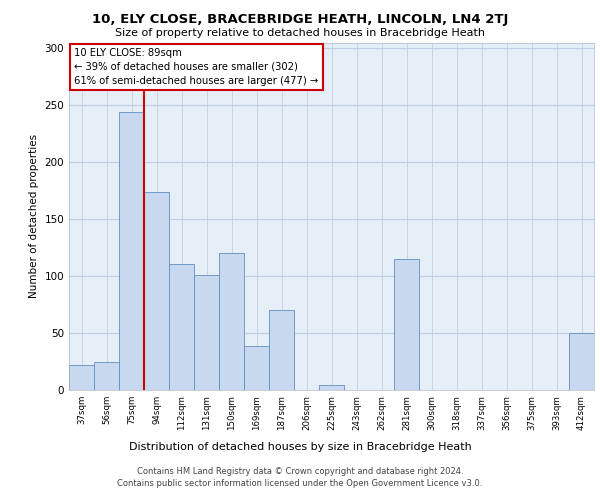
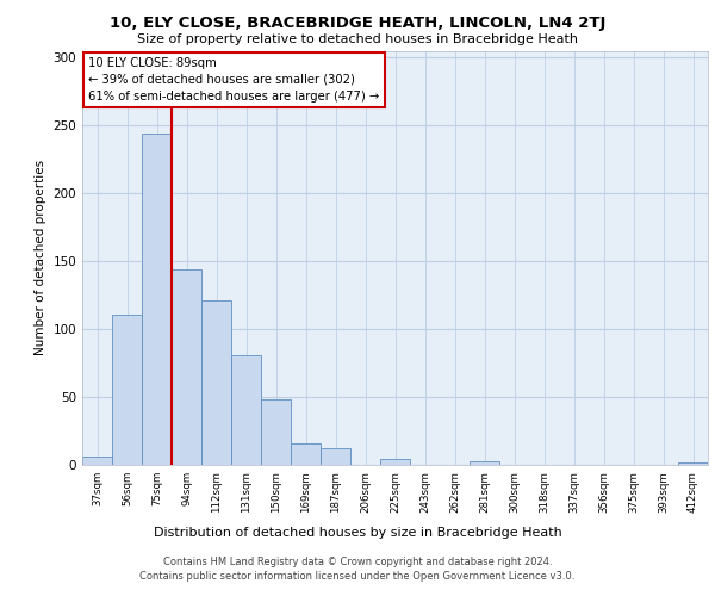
37sqm: 22 -> 6
56sqm: 25 -> 111
94sqm: 174 -> 144
112sqm: 111 -> 121
131sqm: 101 -> 81
150sqm: 120 -> 48
169sqm: 39 -> 16
187sqm: 70 -> 12
281sqm: 115 -> 3
412sqm: 50 -> 2
